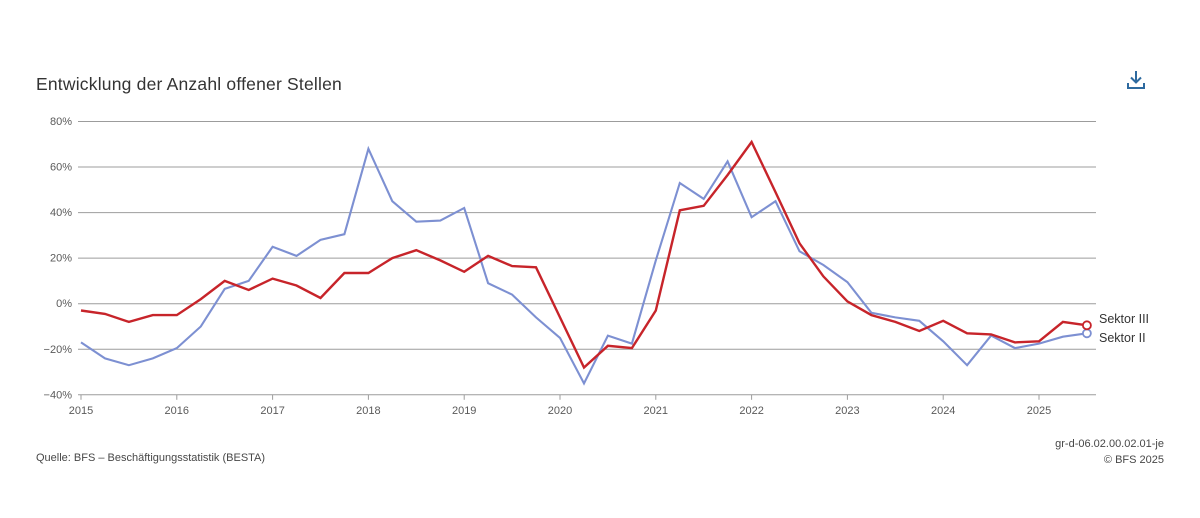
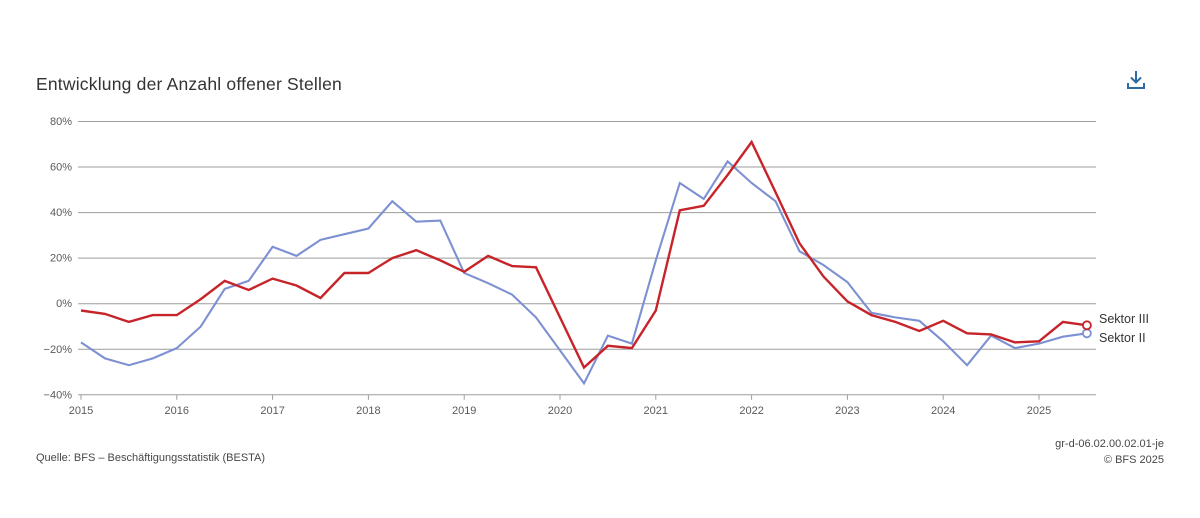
Sektor II/2018: 68% -> 33%
Sektor II/2019: 42% -> 14%
Sektor II/2020: -15% -> -20%
Sektor II/2022: 38% -> 53%
